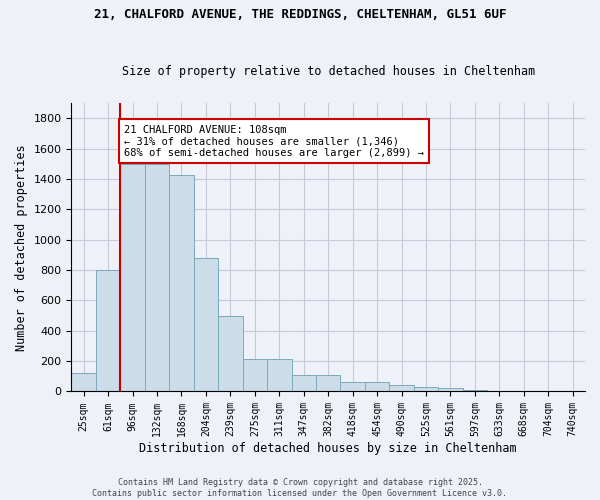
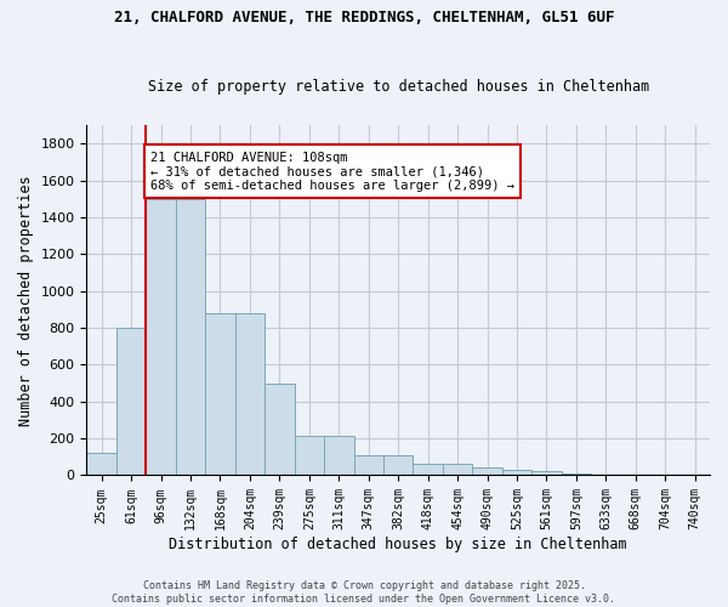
168sqm: 1430 -> 880
